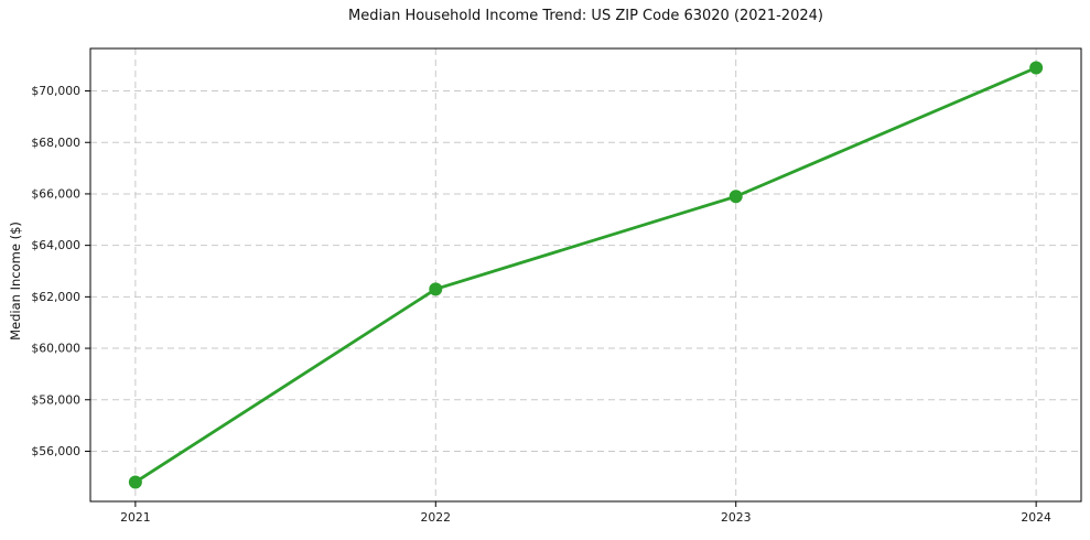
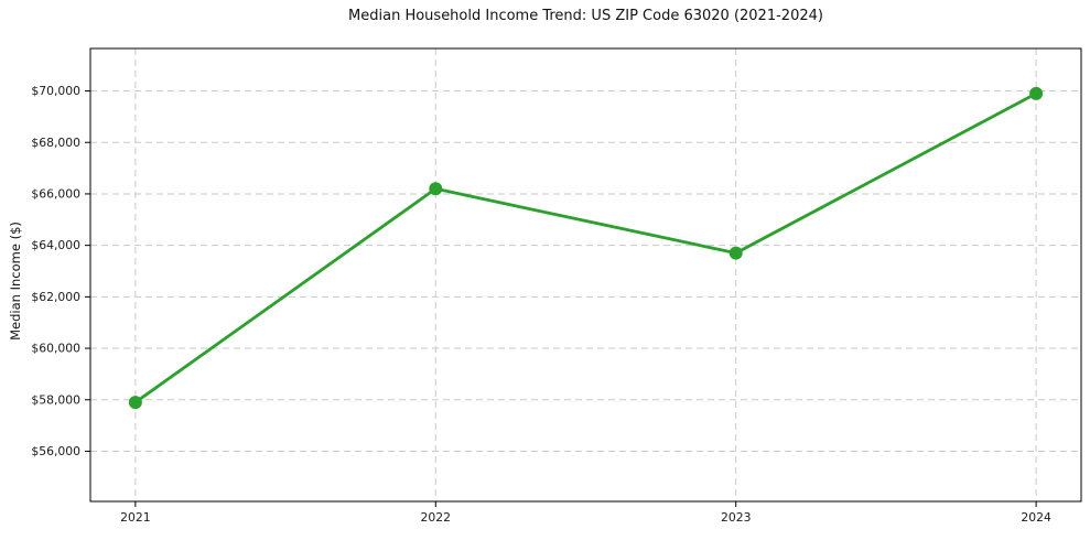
2021: $54800 -> $57900
2022: $62300 -> $66200
2023: $65900 -> $63700
2024: $70900 -> $69900
